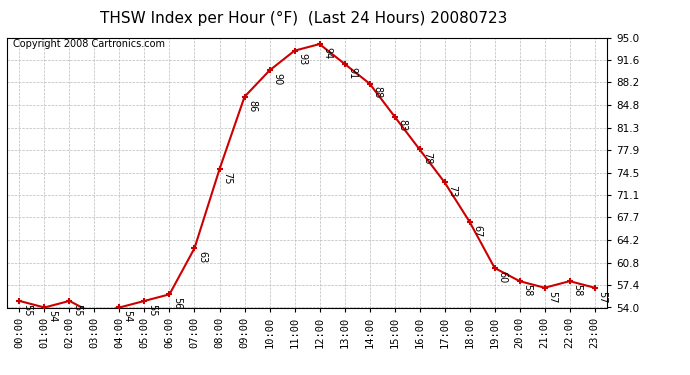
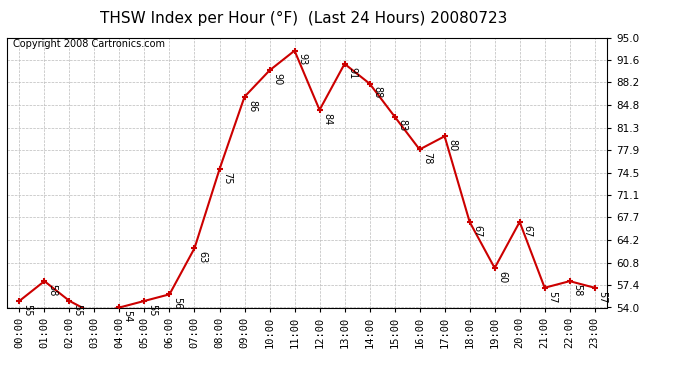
01:00: 54 -> 58
12:00: 94 -> 84
17:00: 73 -> 80
20:00: 58 -> 67
